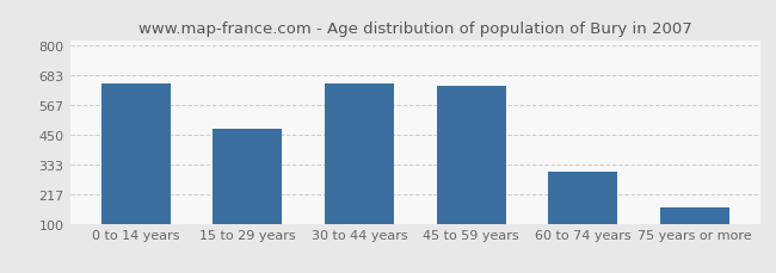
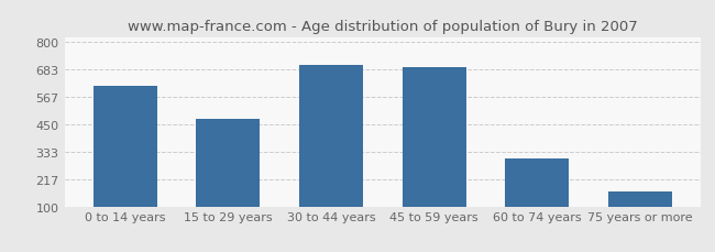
0 to 14 years: 650 -> 610
30 to 44 years: 650 -> 700
45 to 59 years: 640 -> 693
